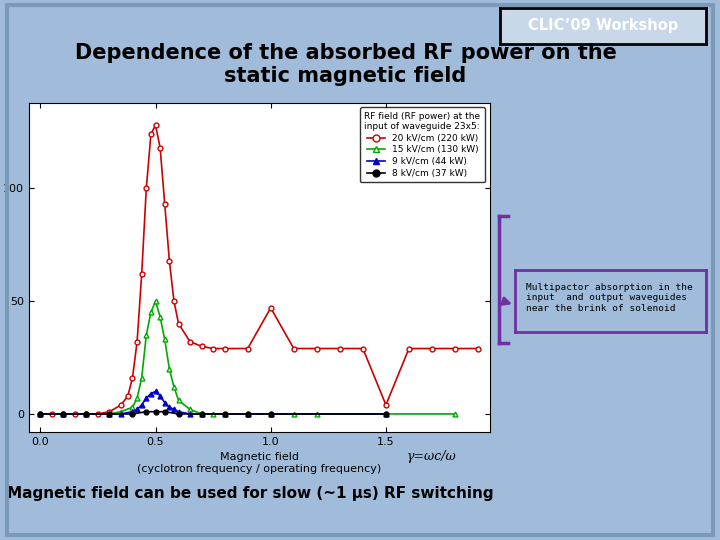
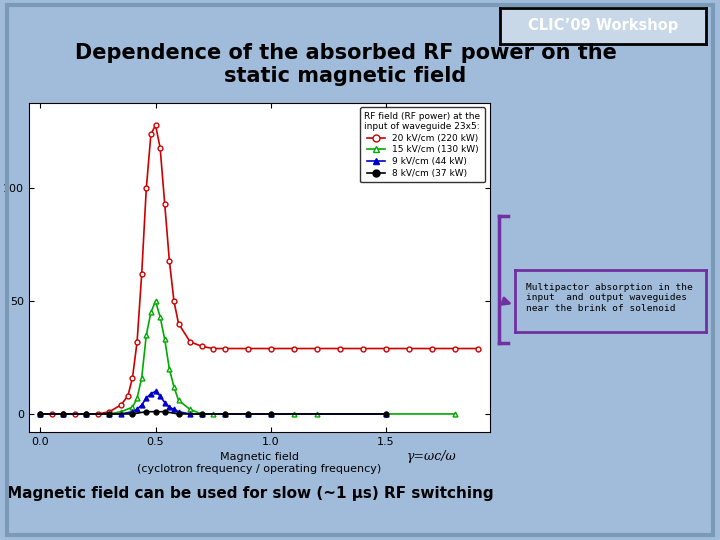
20 kV/cm (220 kW)/1.0: 47 -> 29
20 kV/cm (220 kW)/1.5: 4 -> 29
